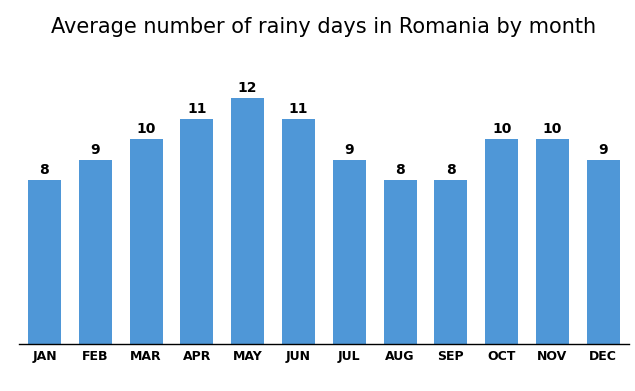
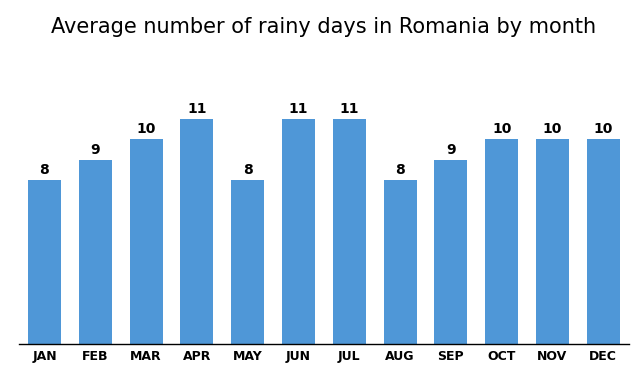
MAY: 12 -> 8
JUL: 9 -> 11
SEP: 8 -> 9
DEC: 9 -> 10
